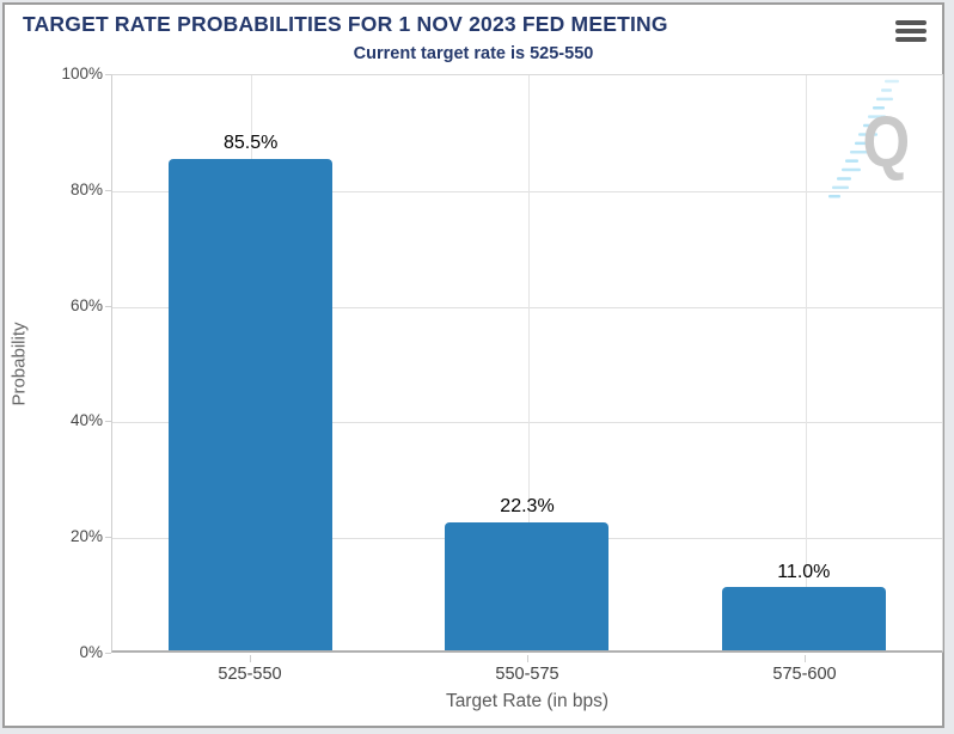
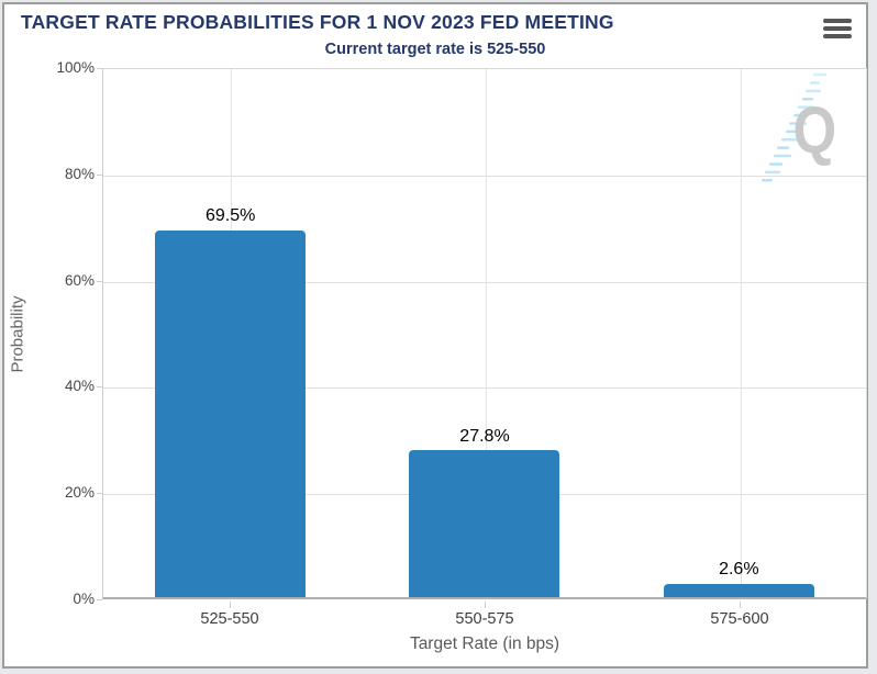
525-550: 85.5% -> 69.5%
550-575: 22.3% -> 27.8%
575-600: 11.0% -> 2.6%
